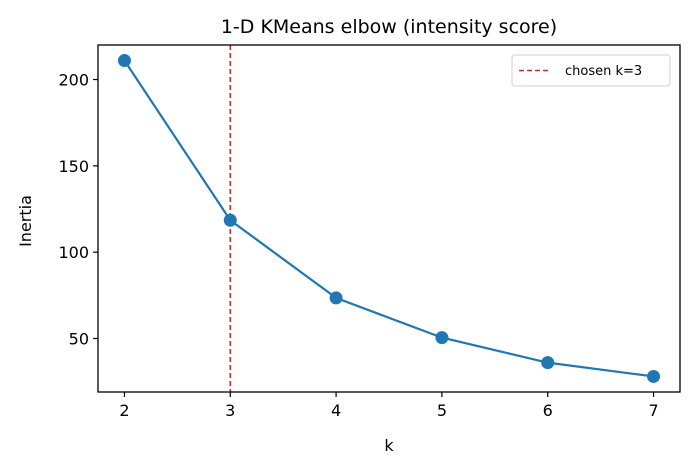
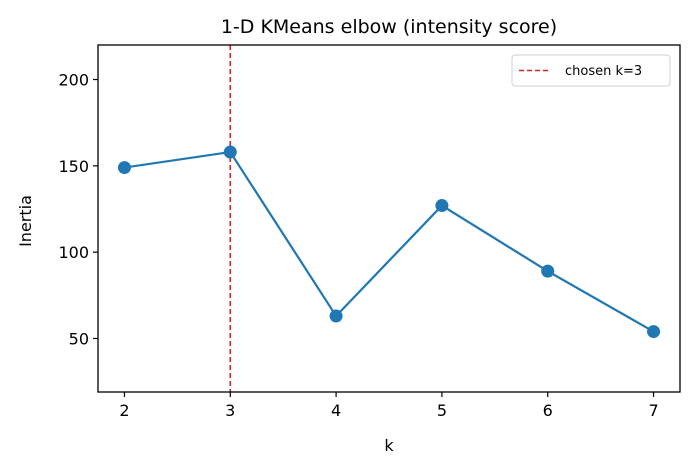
2: 211 -> 149
3: 118 -> 158
4: 74 -> 63
5: 50 -> 127
6: 36 -> 89
7: 28 -> 54
